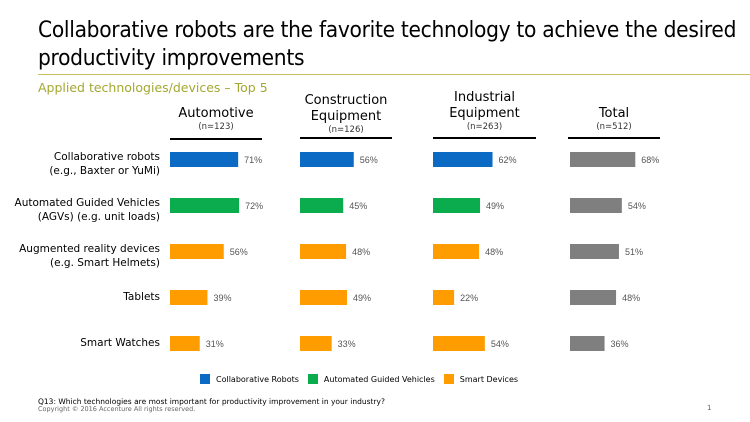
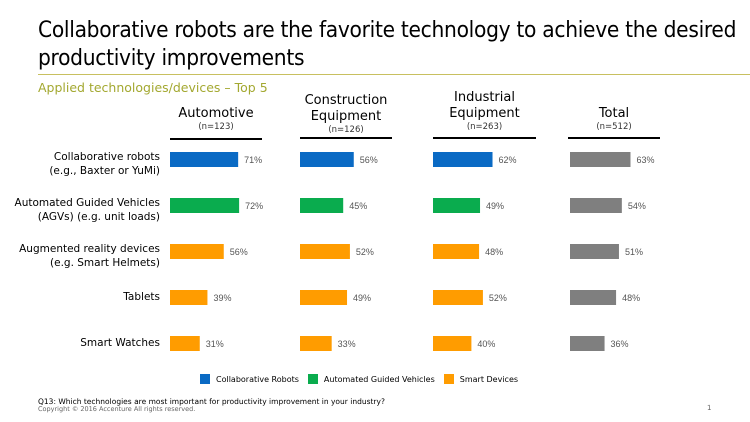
Total (n=512)/Collaborative robots (e.g., Baxter or YuMi): 68% -> 63%
Construction Equipment (n=126)/Augmented reality devices (e.g. Smart Helmets): 48% -> 52%
Industrial Equipment (n=263)/Tablets: 22% -> 52%
Industrial Equipment (n=263)/Smart Watches: 54% -> 40%
